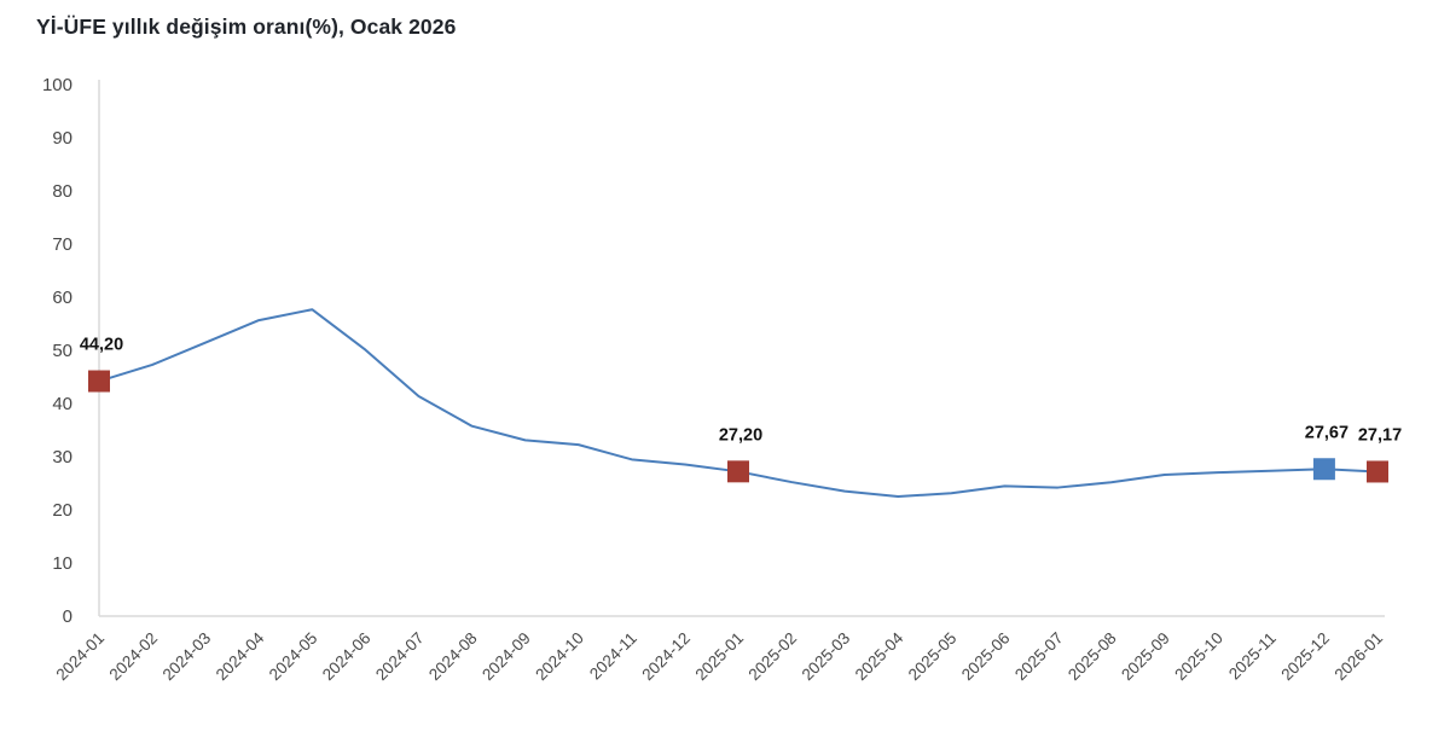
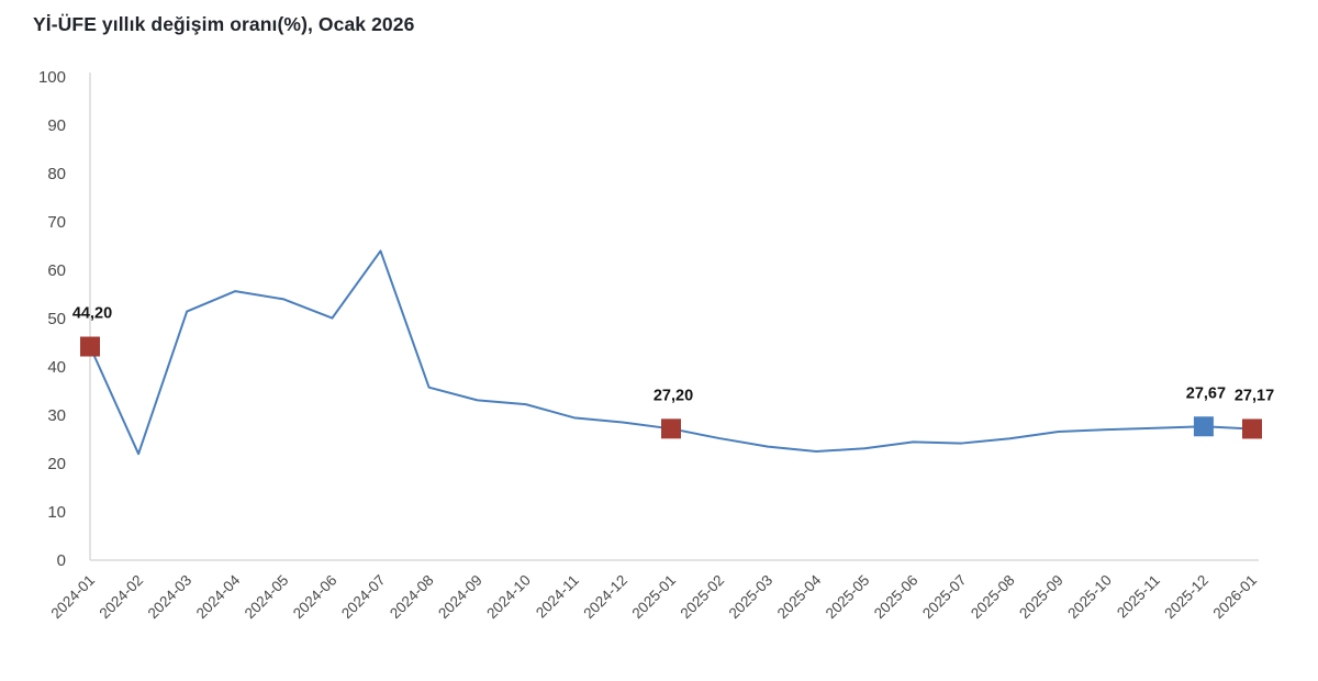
2024-02: 47 -> 22
2024-05: 58 -> 54
2024-07: 41 -> 64
